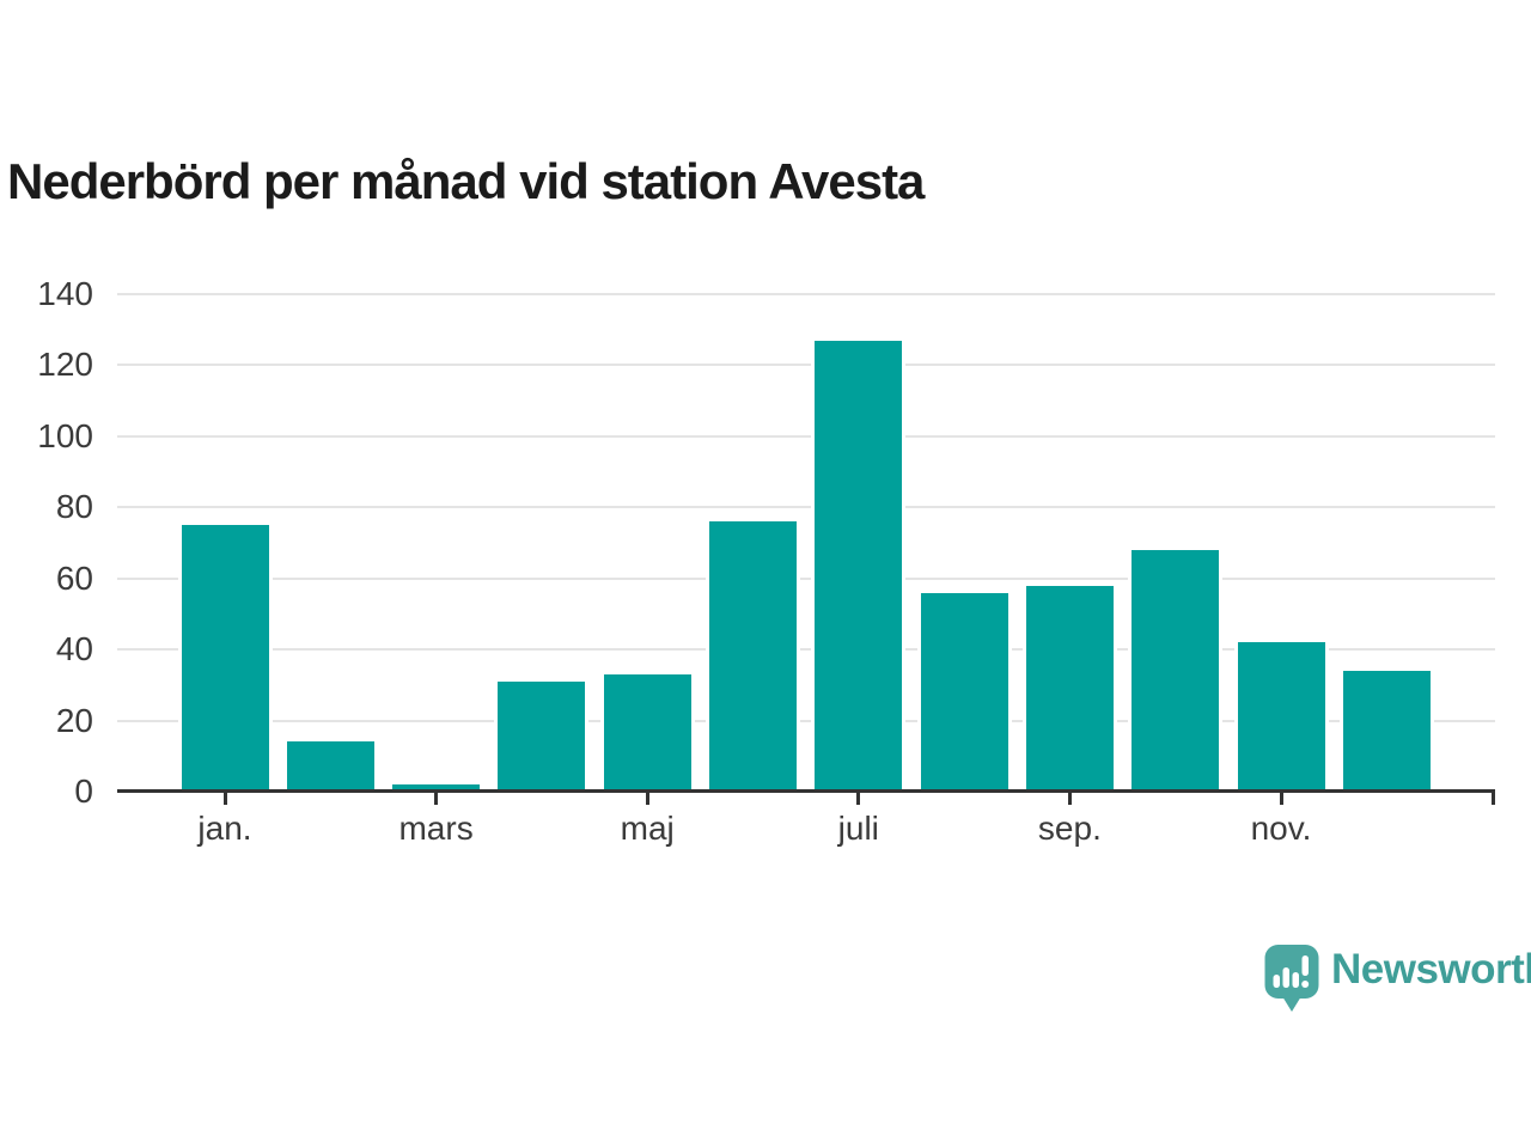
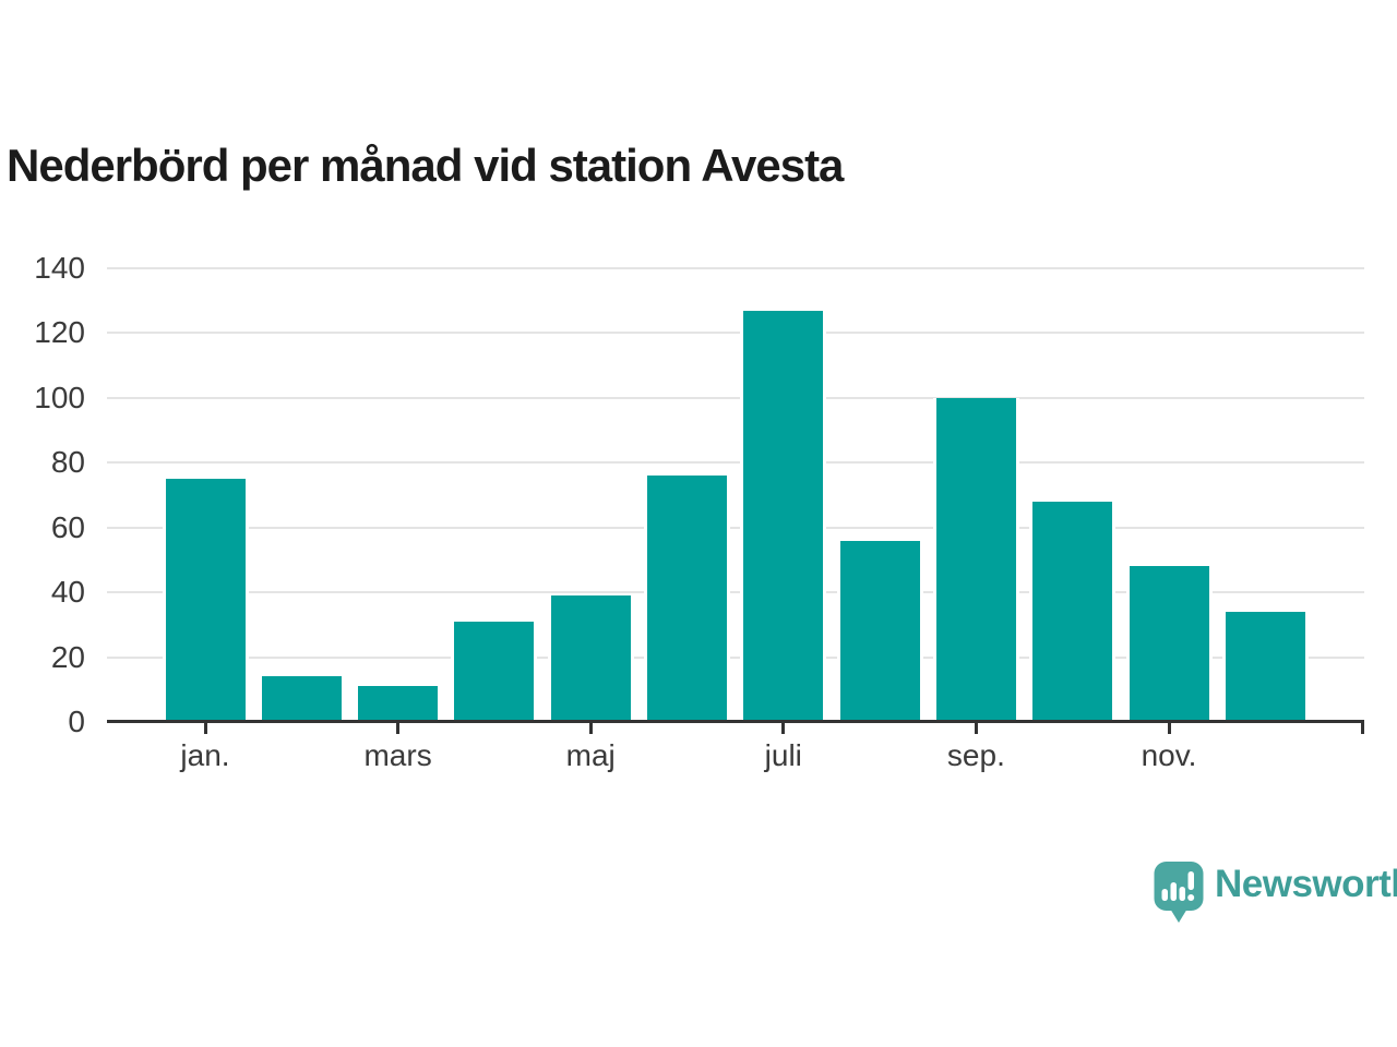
mars: 2 -> 11
maj: 33 -> 39
sep.: 58 -> 100
nov.: 42 -> 48
